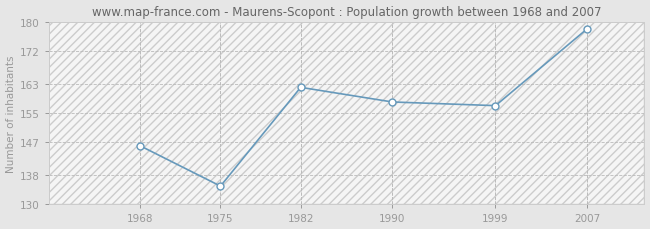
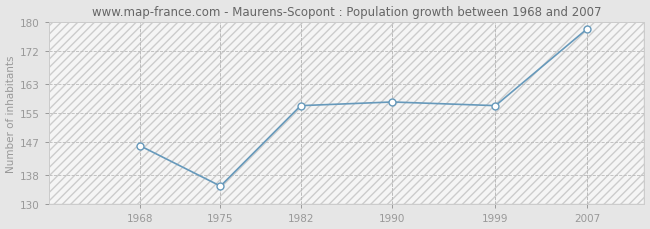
1982: 162 -> 157
